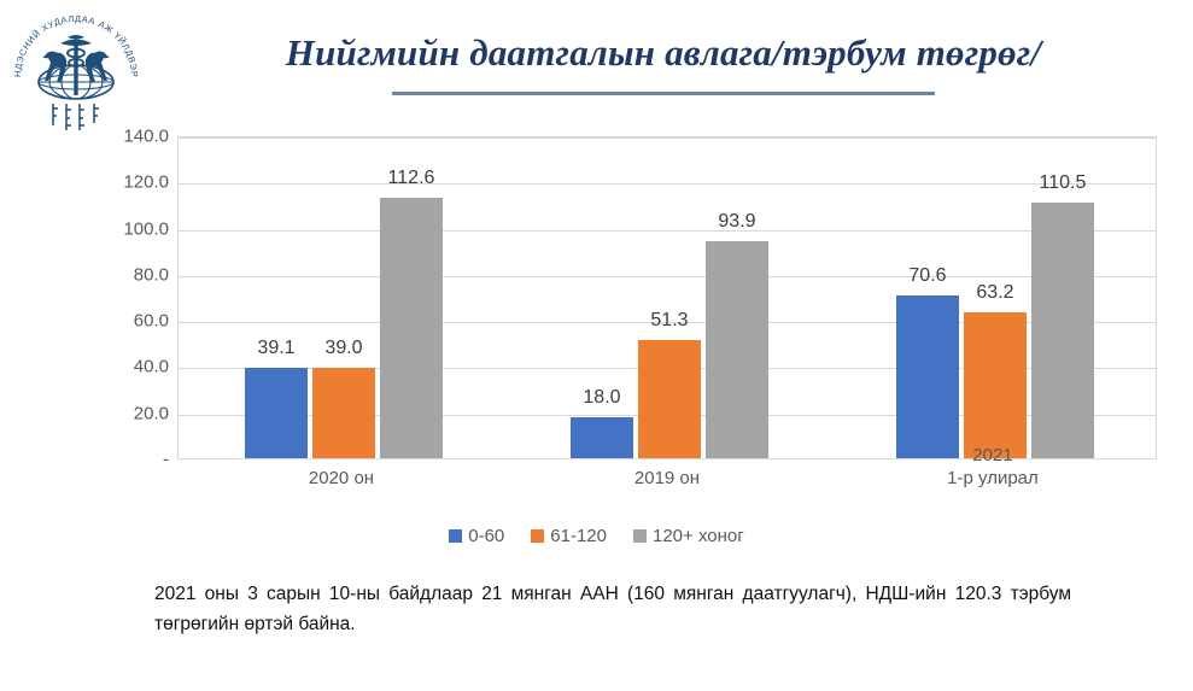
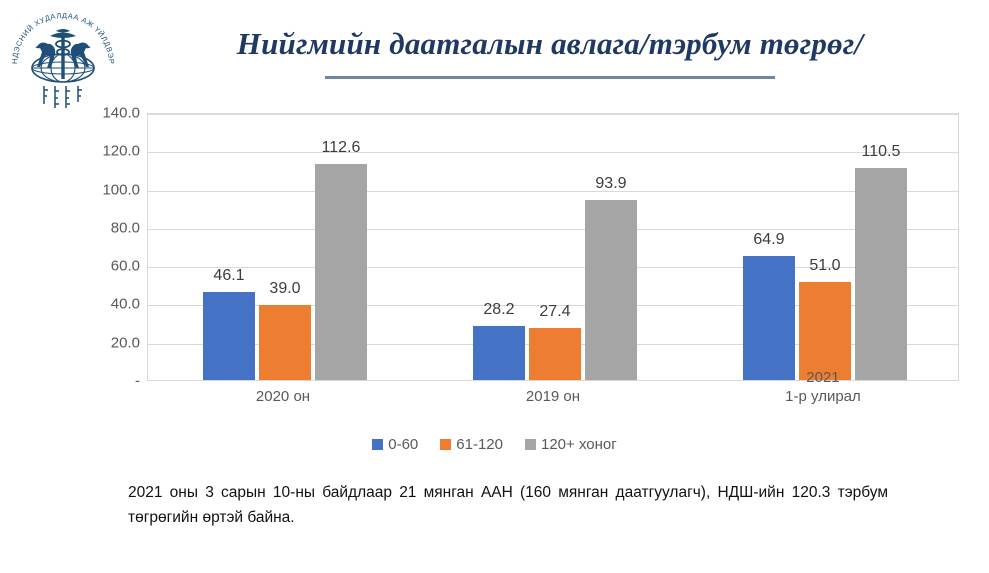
0-60/2020 он: 39.1 -> 46.1
0-60/2019 он: 18.0 -> 28.2
61-120/2019 он: 51.3 -> 27.4
0-60/2021 1-р улирал: 70.6 -> 64.9
61-120/2021 1-р улирал: 63.2 -> 51.0
